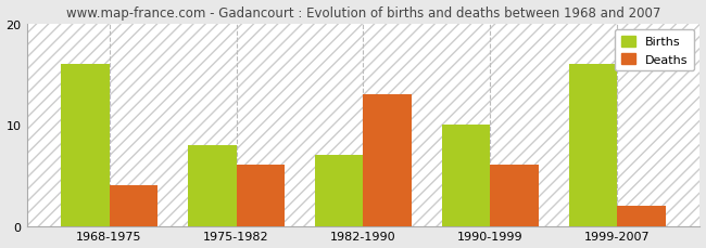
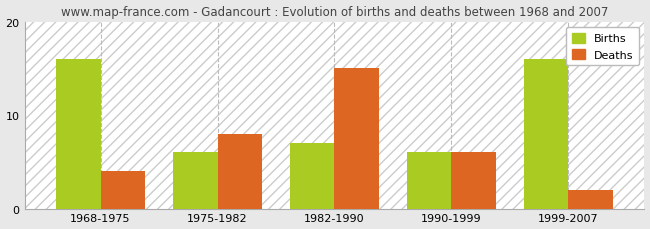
Births/1975-1982: 8 -> 6
Deaths/1975-1982: 6 -> 8
Deaths/1982-1990: 13 -> 15
Births/1990-1999: 10 -> 6
